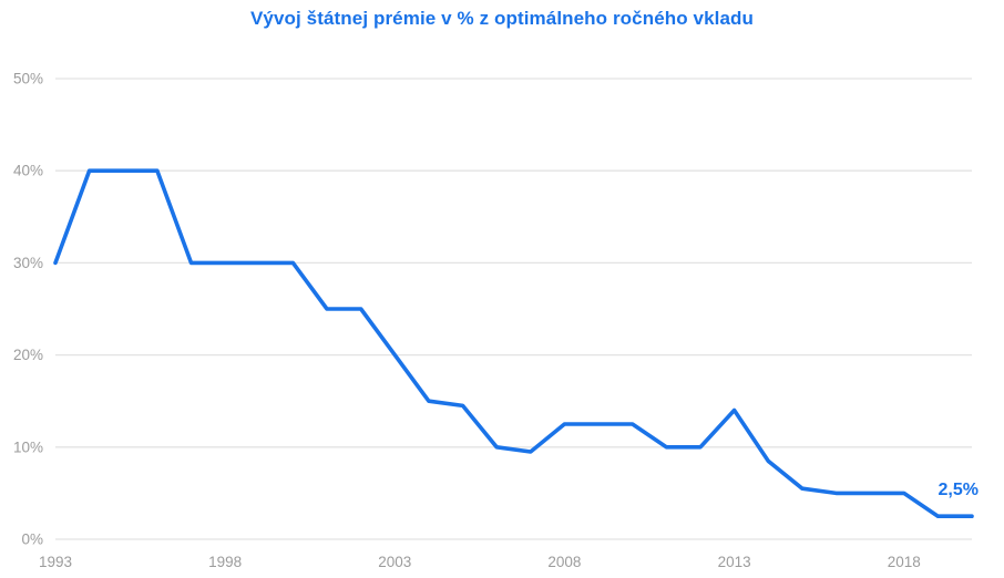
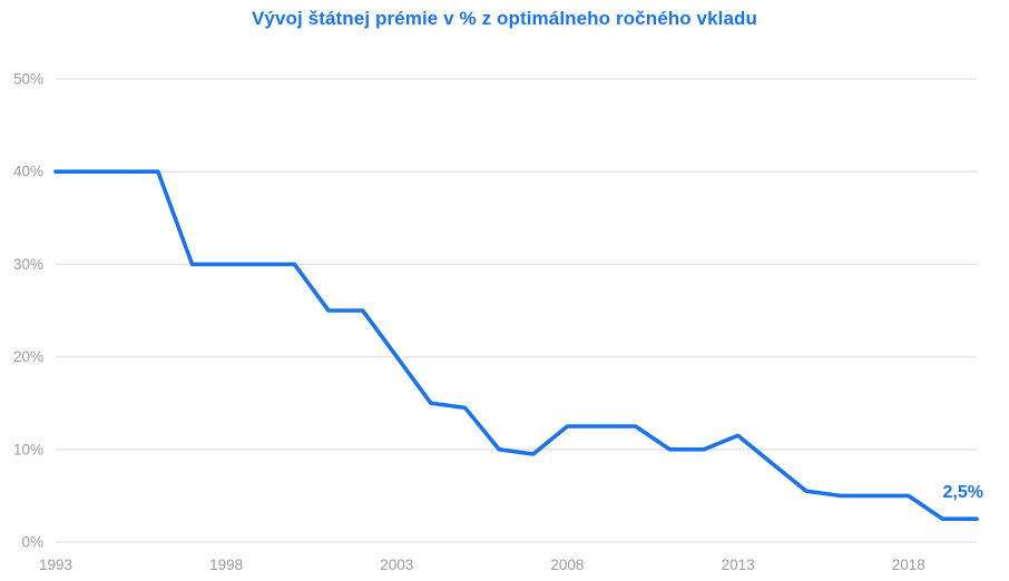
1993: 30% -> 40%
2013: 14% -> 12%
